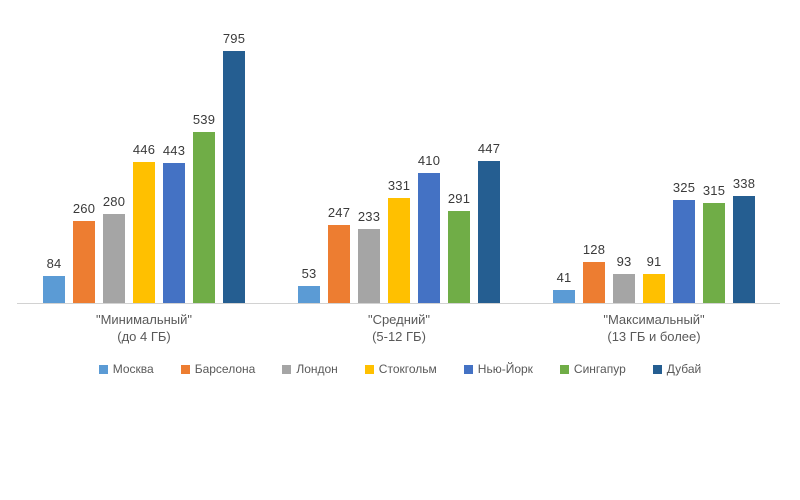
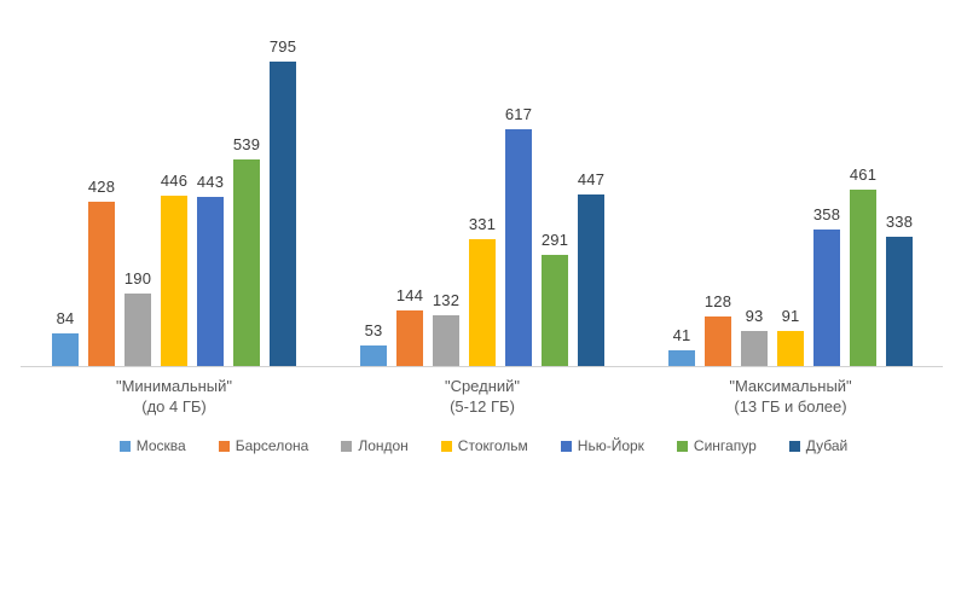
Барселона/"Минимальный": 260 -> 428
Лондон/"Минимальный": 280 -> 190
Барселона/"Средний": 247 -> 144
Лондон/"Средний": 233 -> 132
Нью-Йорк/"Средний": 410 -> 617
Нью-Йорк/"Максимальный": 325 -> 358
Сингапур/"Максимальный": 315 -> 461
